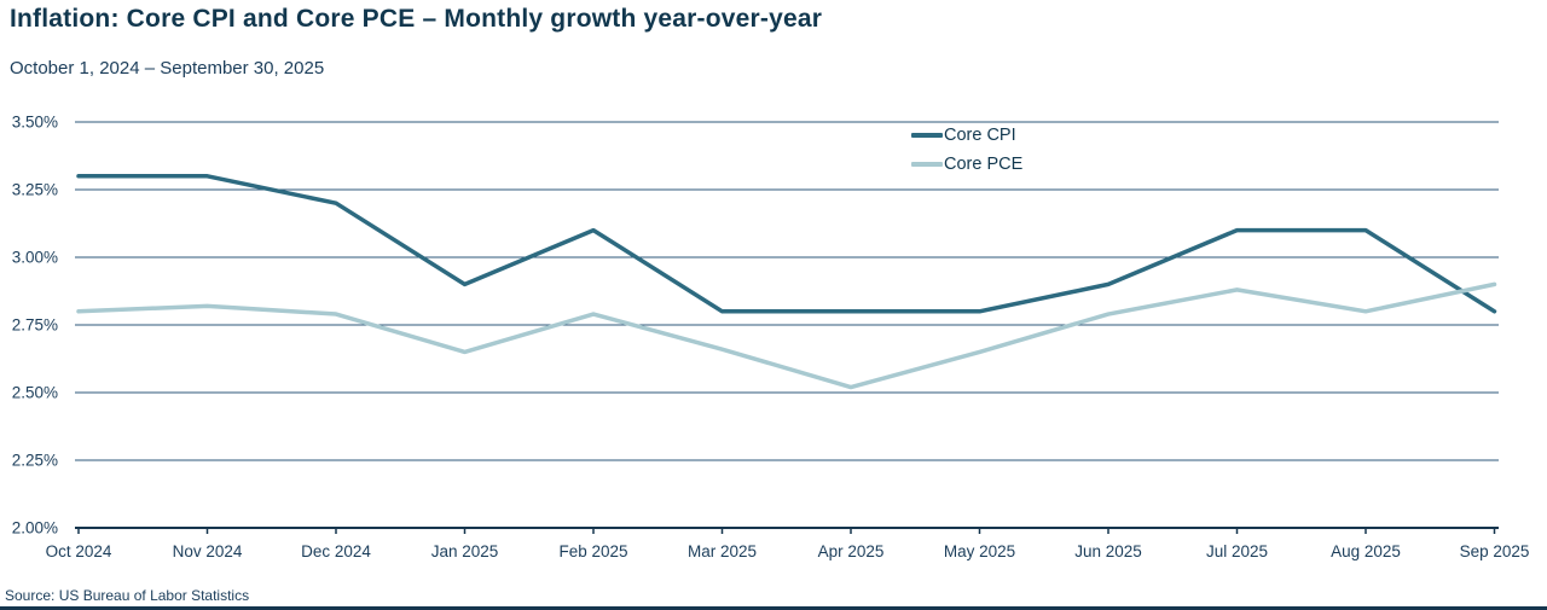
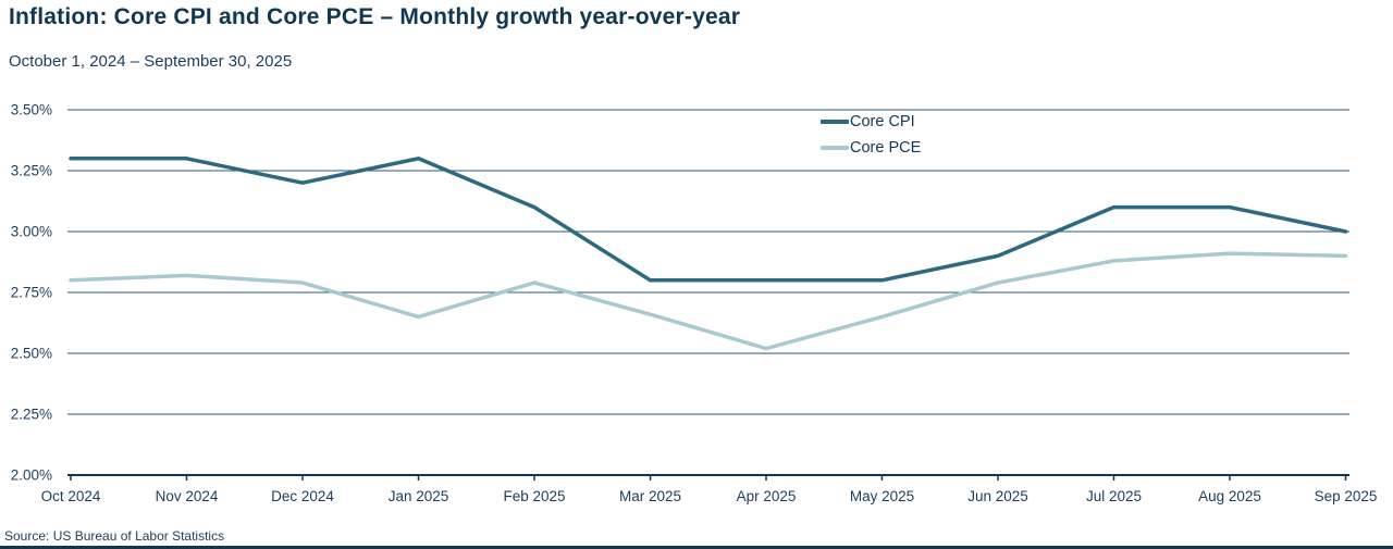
Core CPI/Jan 2025: 2.9% -> 3.3%
Core PCE/Aug 2025: 2.80% -> 2.91%
Core CPI/Sep 2025: 2.8% -> 3.0%
